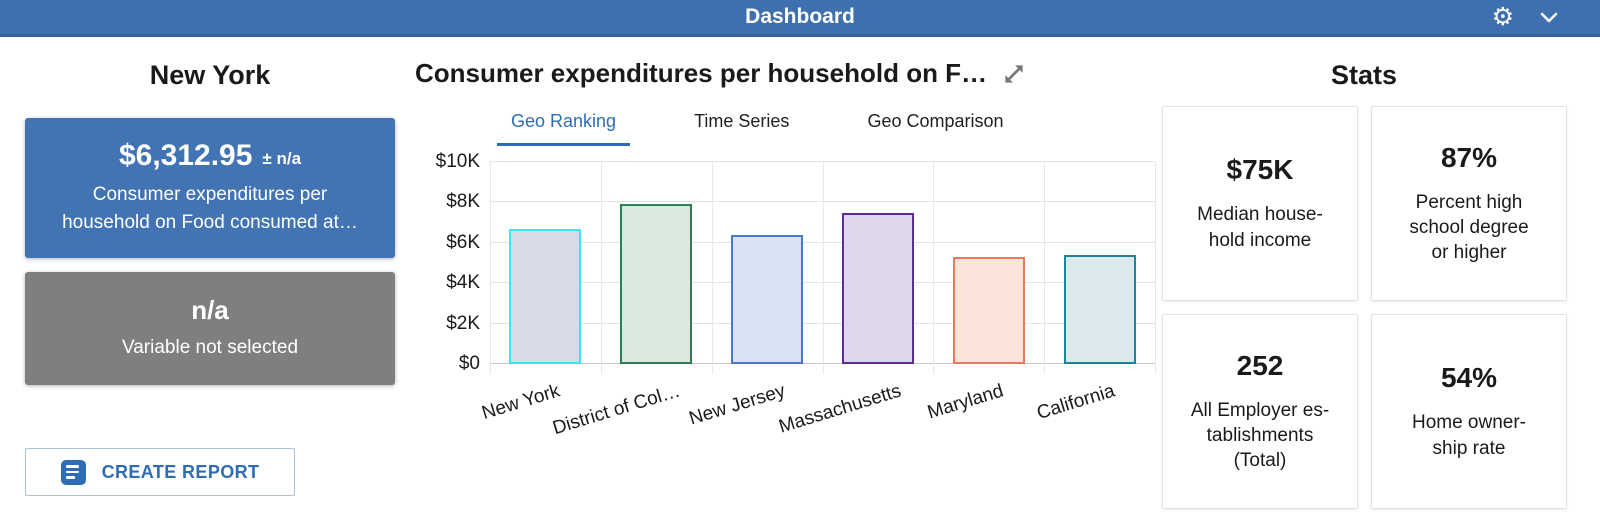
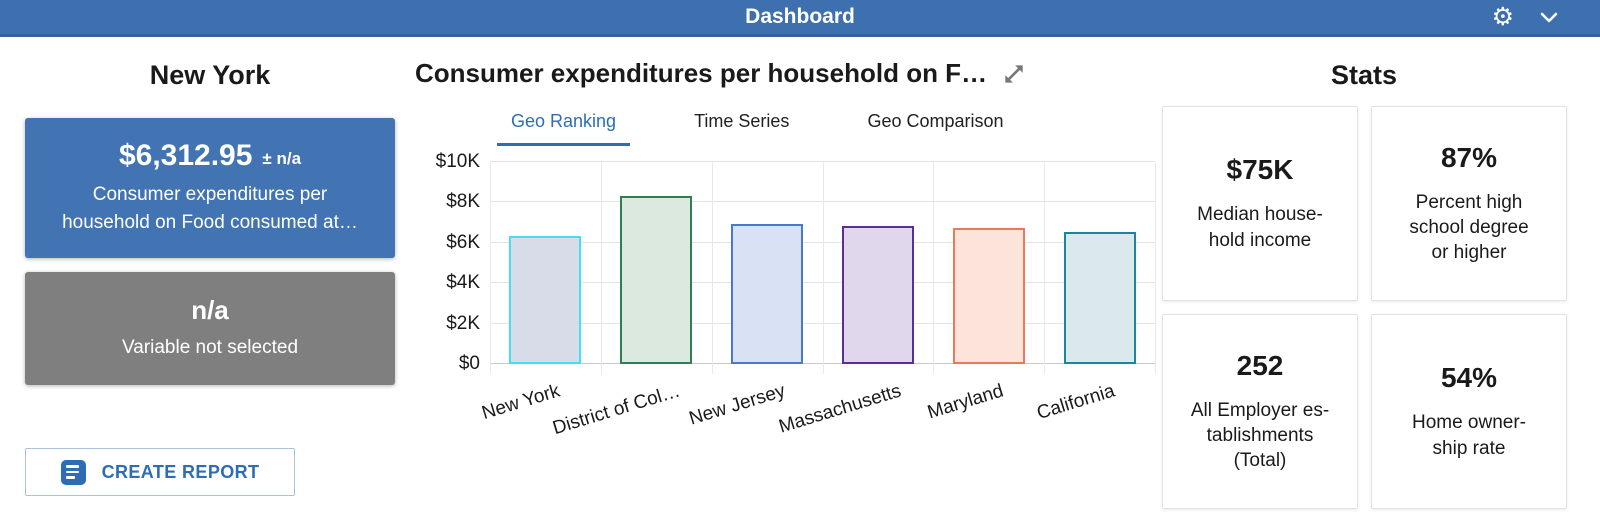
New York: $6.7K -> $6.3K
District of Col…: $7.9K -> $8.3K
New Jersey: $6.4K -> $7.0K
Massachusetts: $7.5K -> $6.8K
Maryland: $5.3K -> $6.8K
California: $5.4K -> $6.6K
